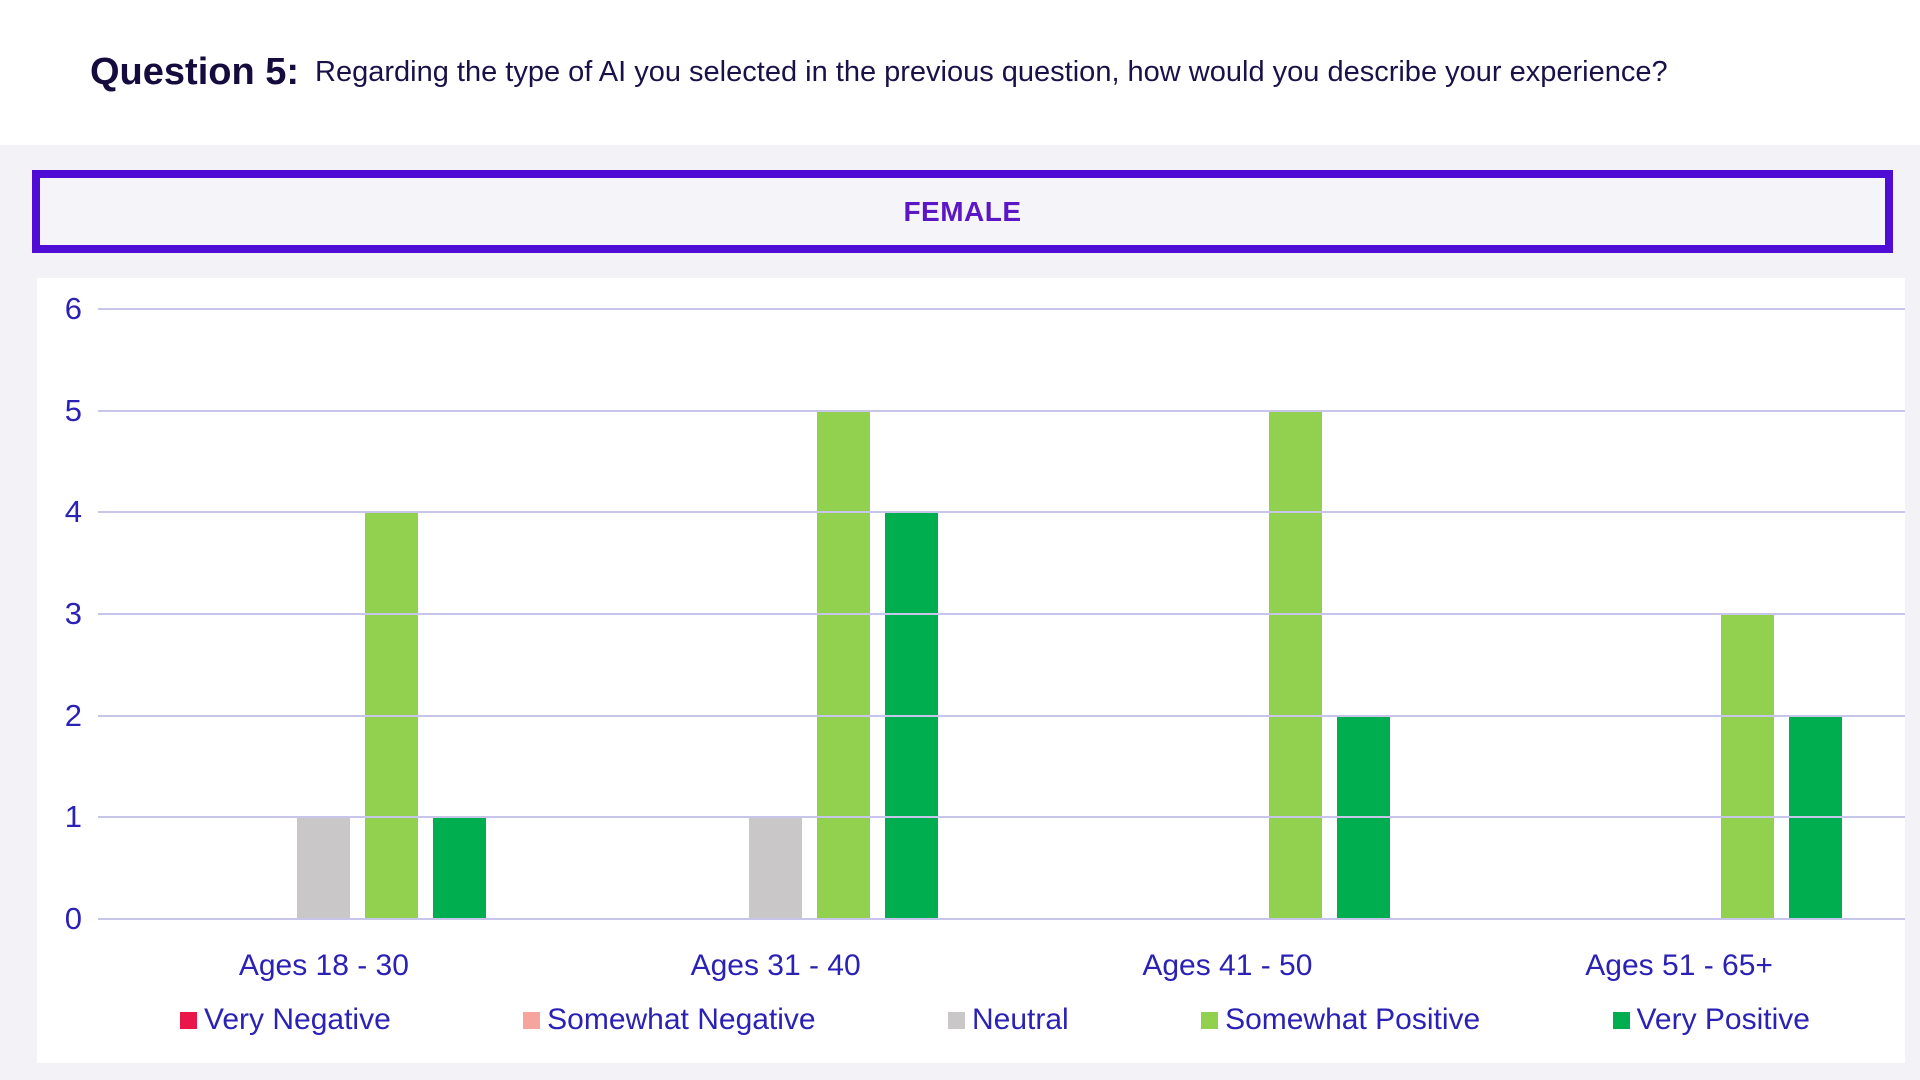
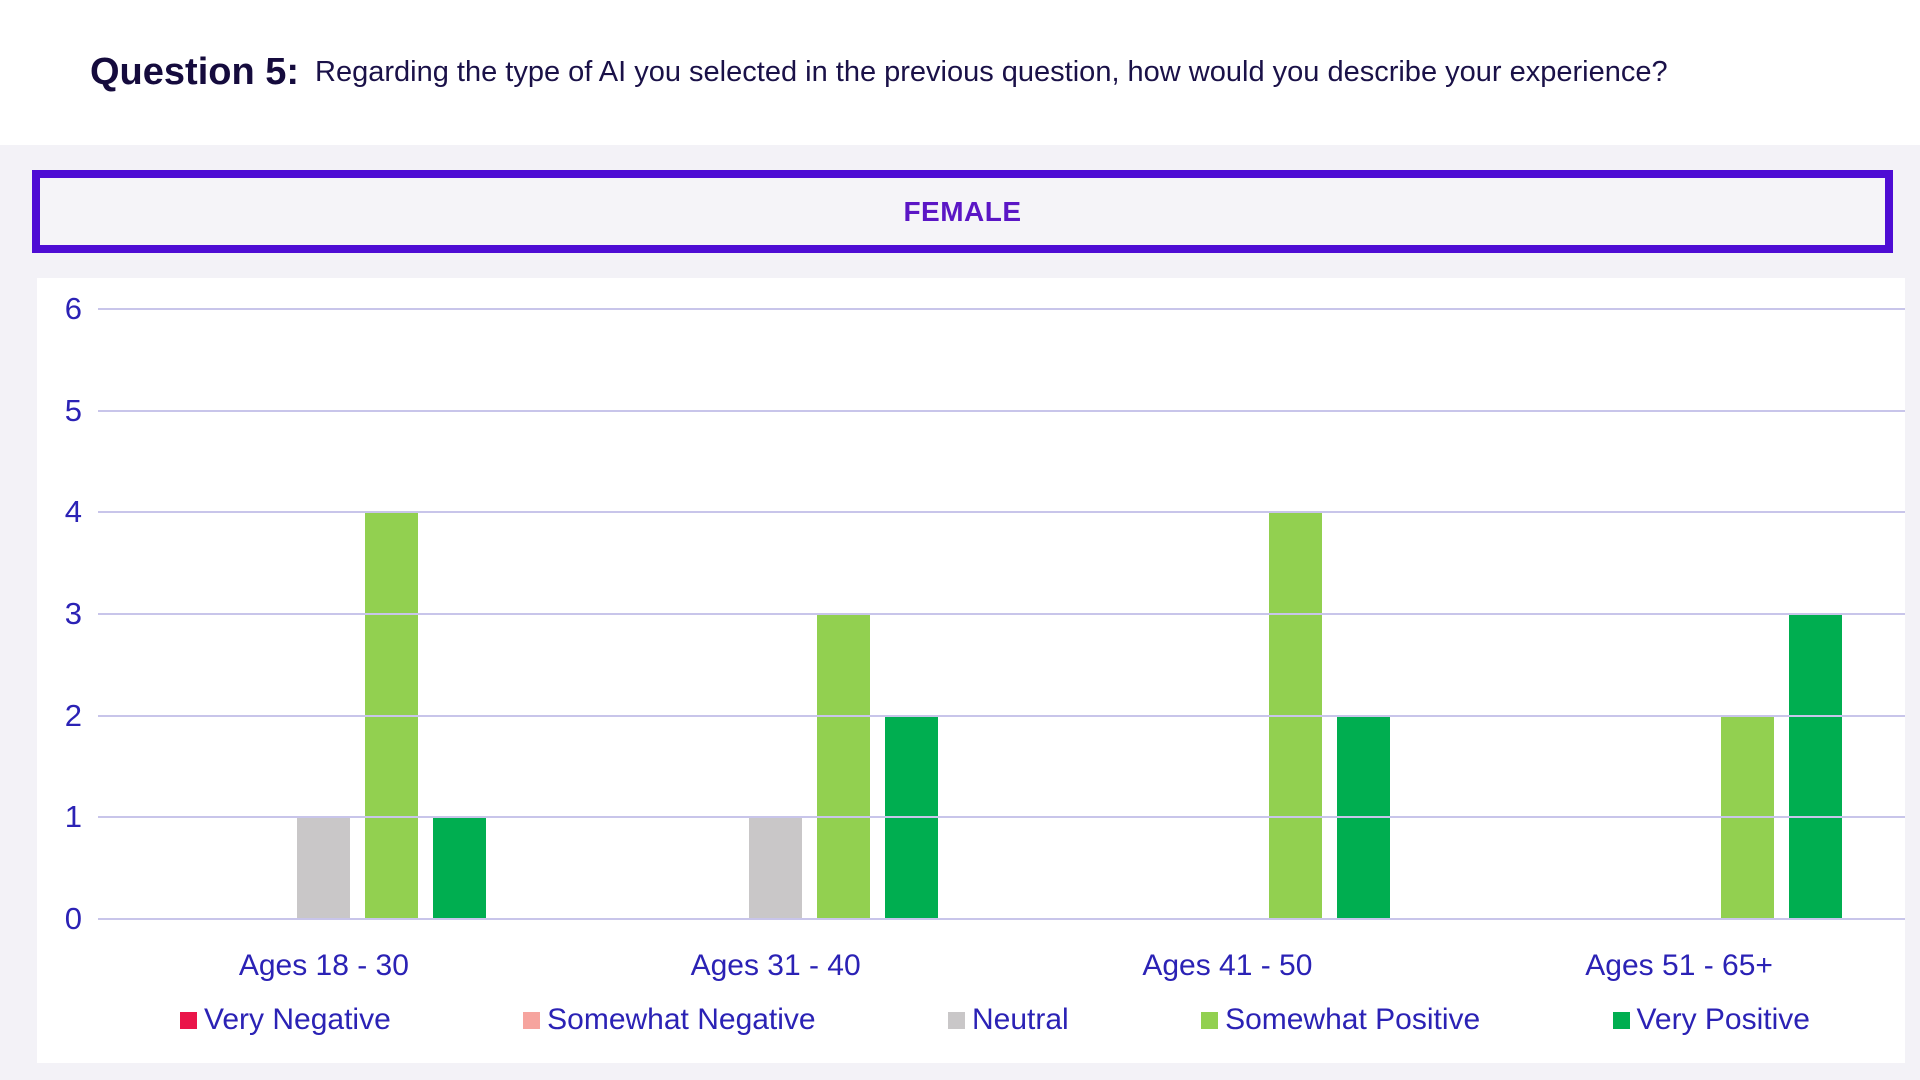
Somewhat Positive/Ages 31 - 40: 5 -> 3
Very Positive/Ages 31 - 40: 4 -> 2
Somewhat Positive/Ages 41 - 50: 5 -> 4
Somewhat Positive/Ages 51 - 65+: 3 -> 2
Very Positive/Ages 51 - 65+: 2 -> 3
